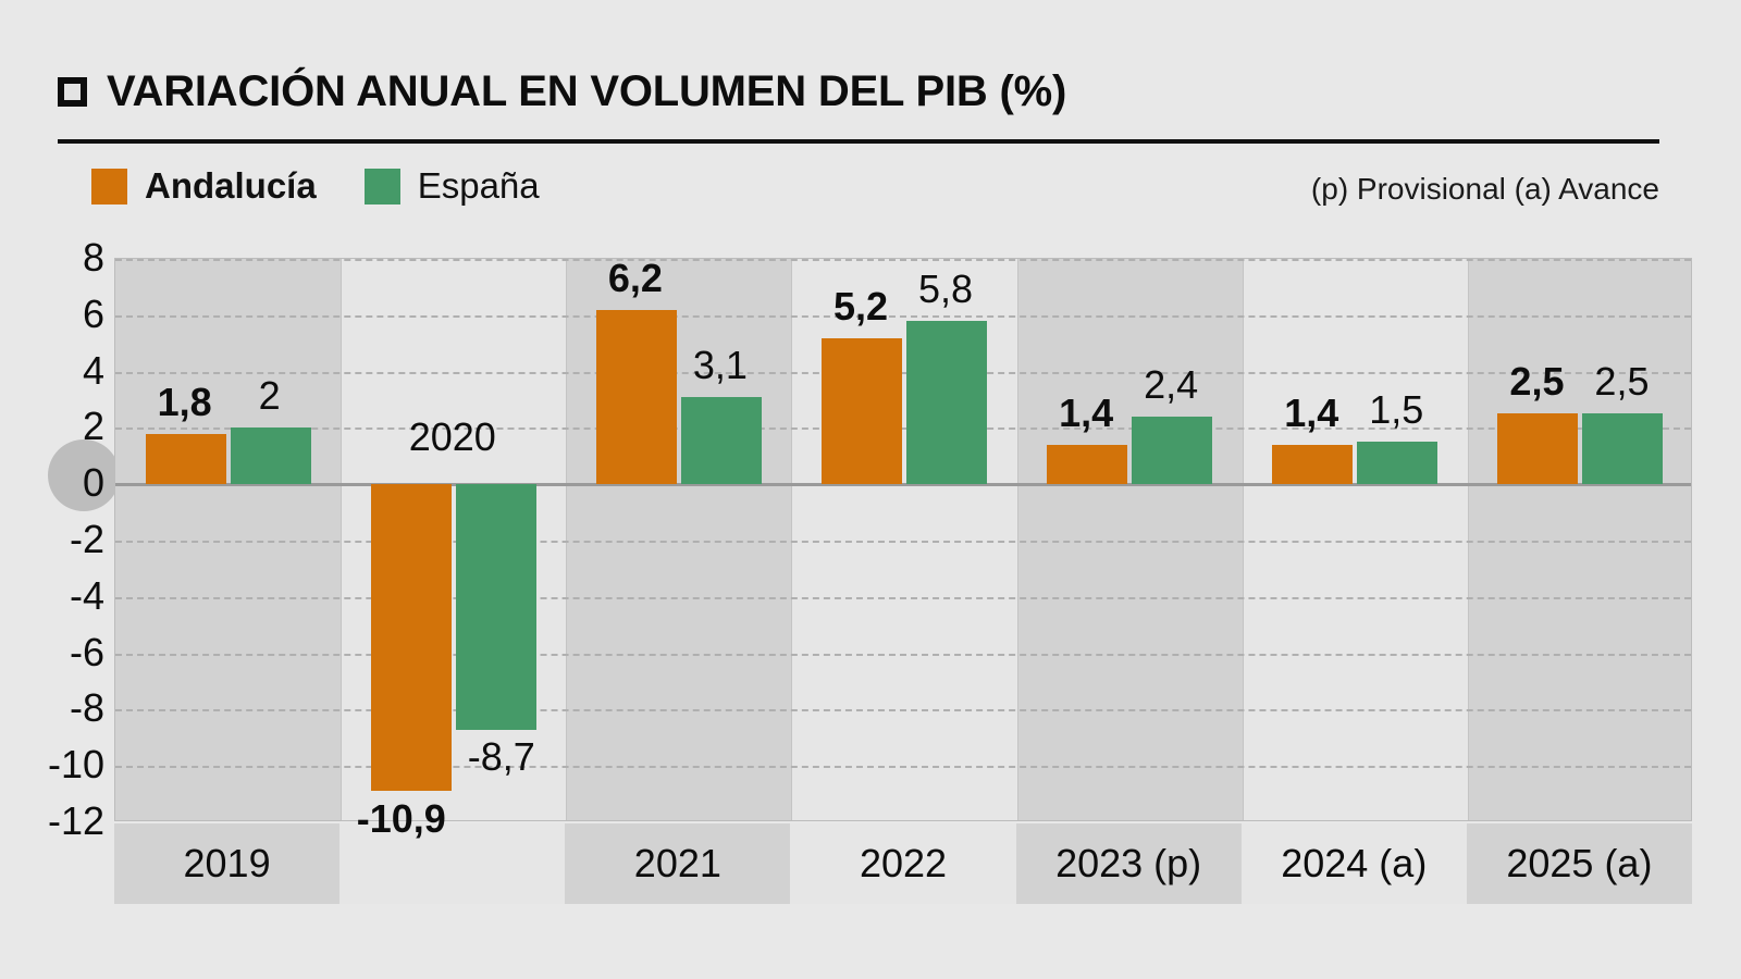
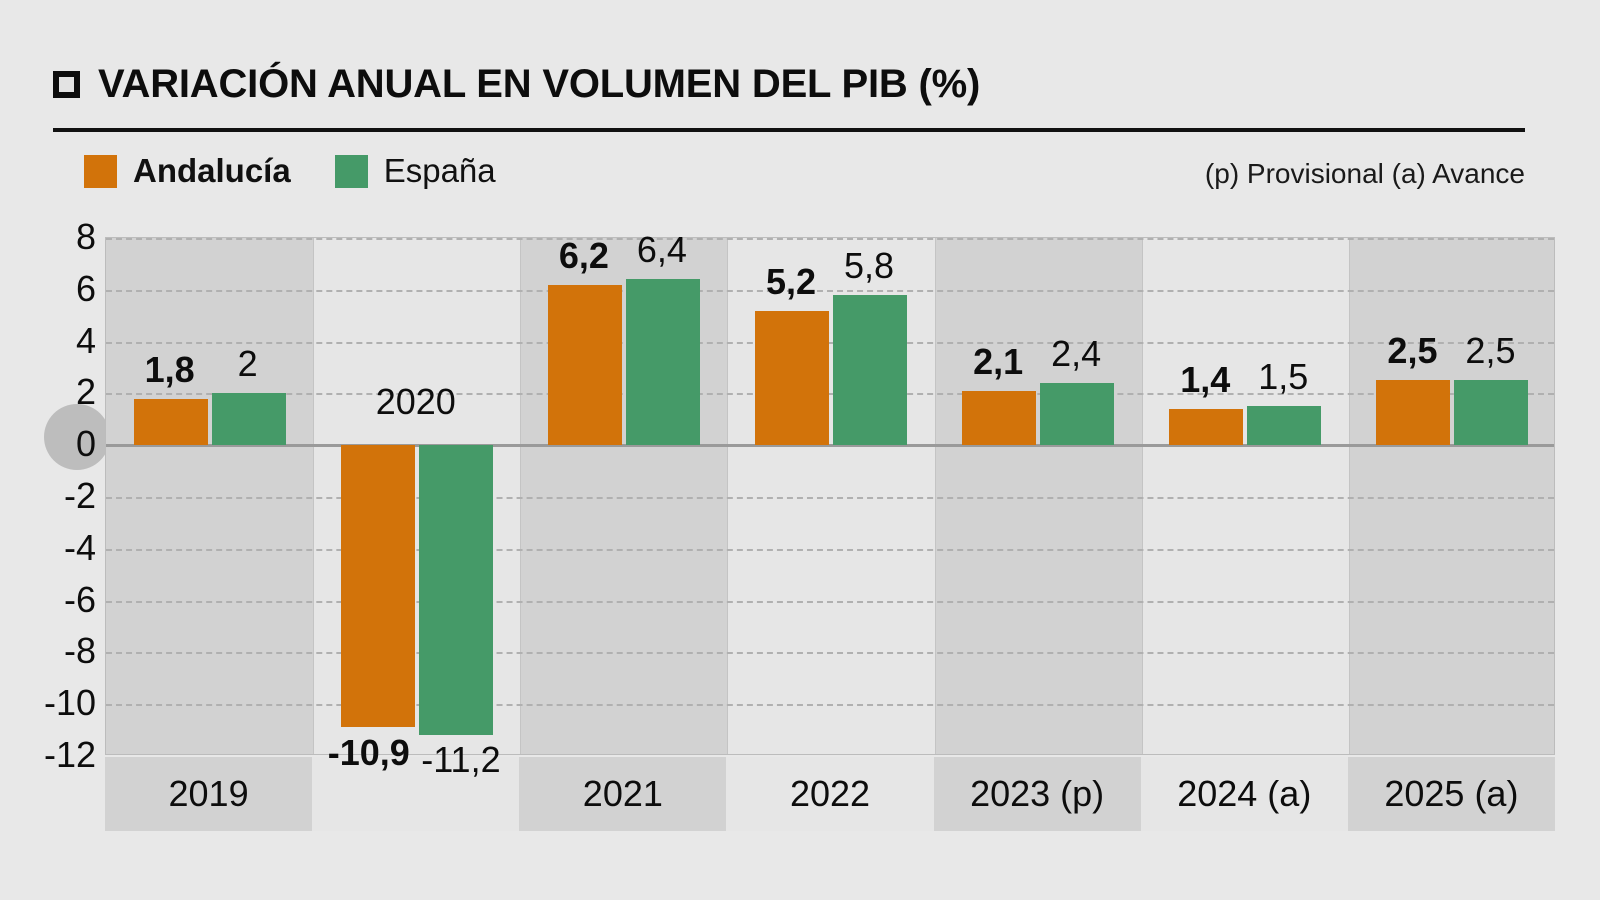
España/2020: -8,7 -> -11,2
España/2021: 3,1 -> 6,4
Andalucía/2023 (p): 1,4 -> 2,1
